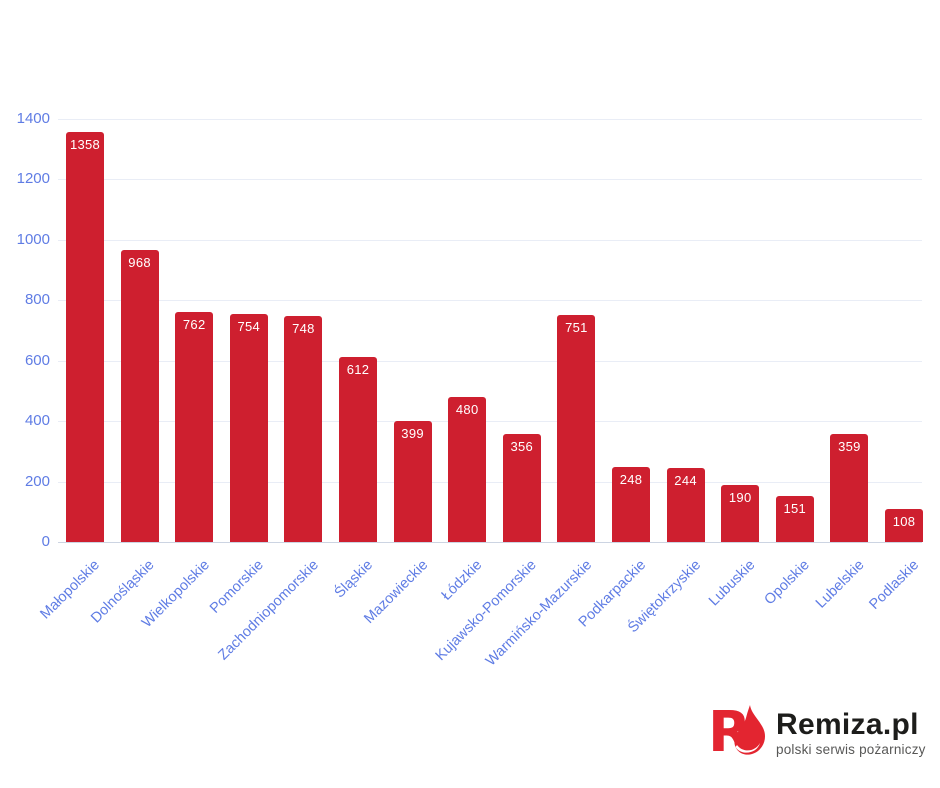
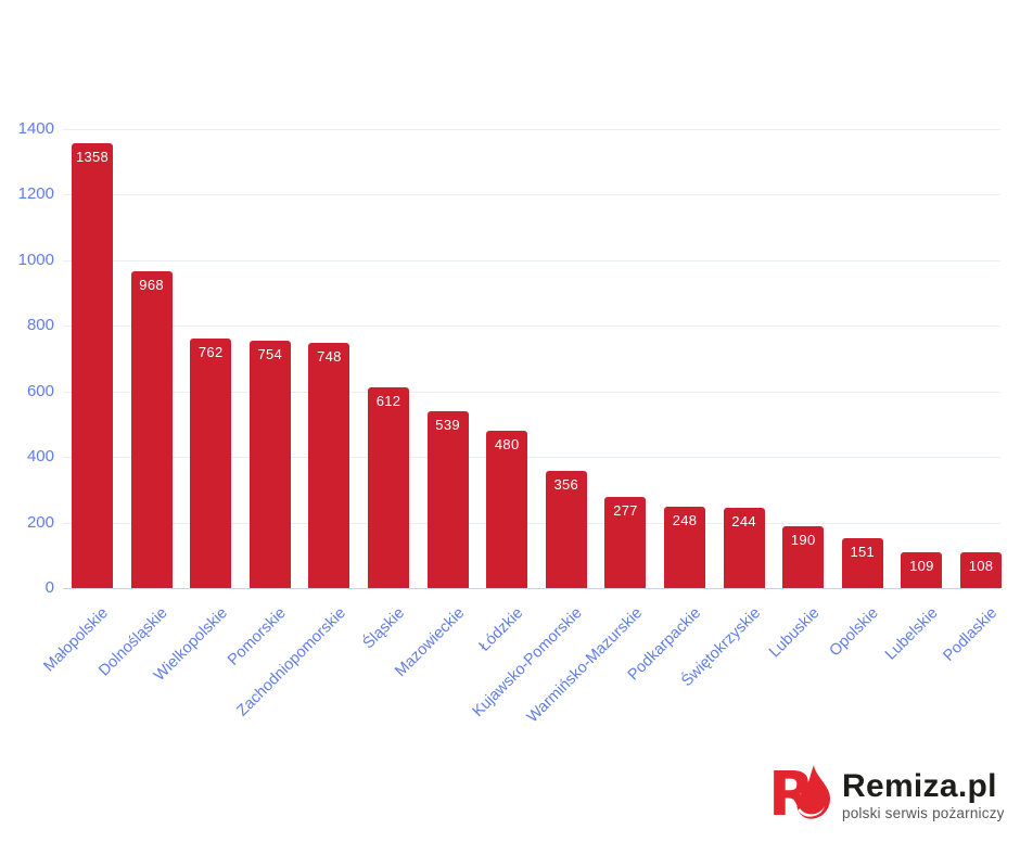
Mazowieckie: 399 -> 539
Warmińsko-Mazurskie: 751 -> 277
Lubelskie: 359 -> 109
